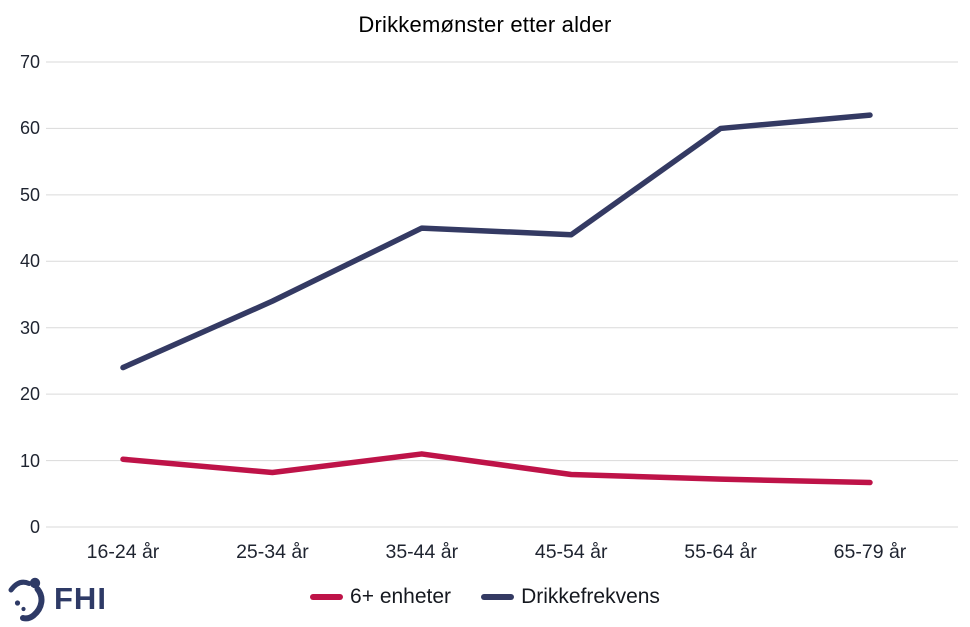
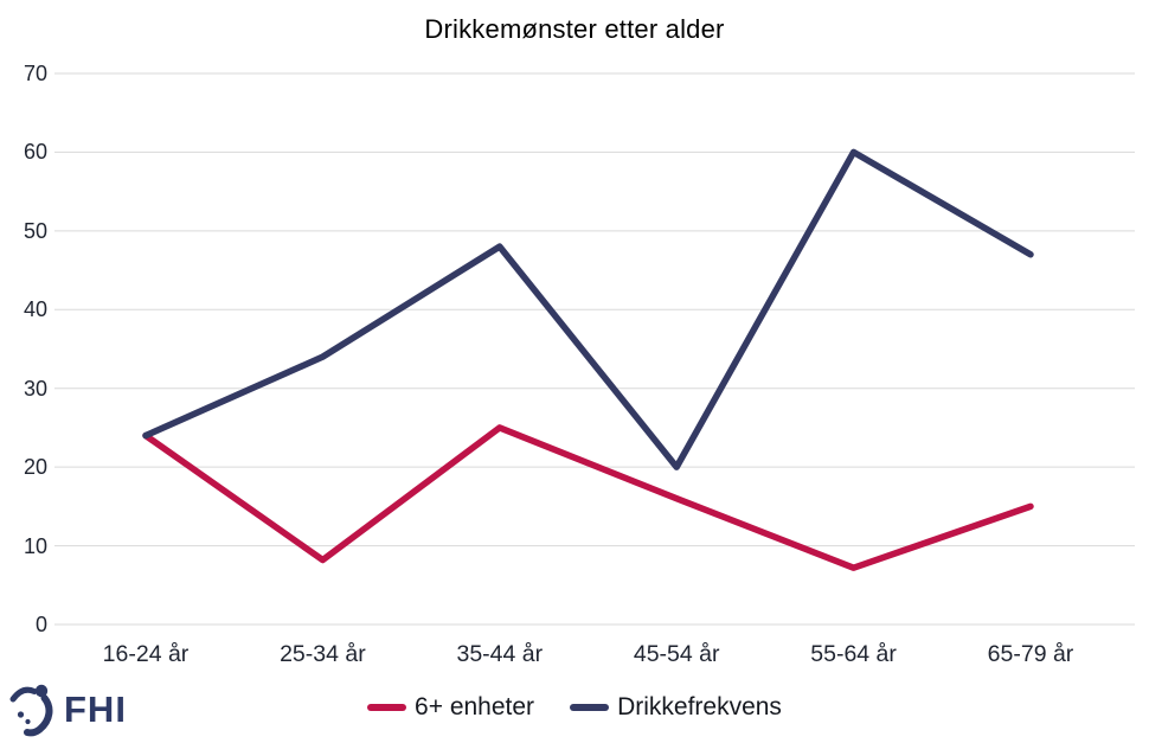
6+ enheter/16-24 år: 10 -> 24
6+ enheter/35-44 år: 11 -> 25
Drikkefrekvens/35-44 år: 45 -> 48
6+ enheter/45-54 år: 8 -> 16
Drikkefrekvens/45-54 år: 44 -> 20
6+ enheter/65-79 år: 7 -> 15
Drikkefrekvens/65-79 år: 62 -> 47
